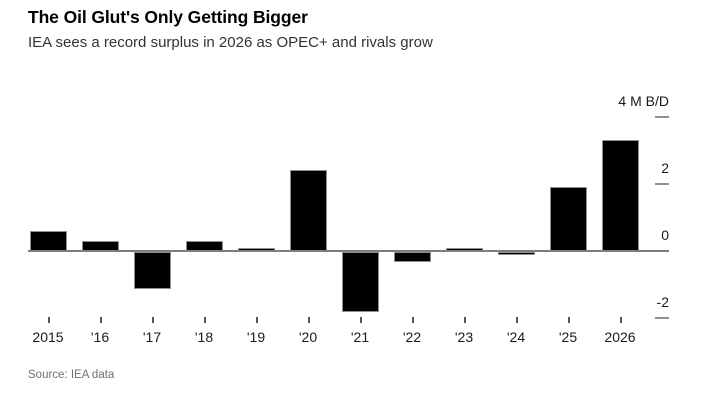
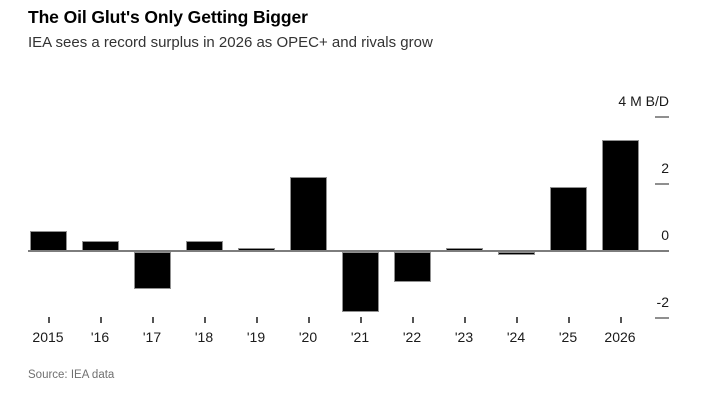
'20: 2.4 -> 2.2
'22: -0.3 -> -0.9
